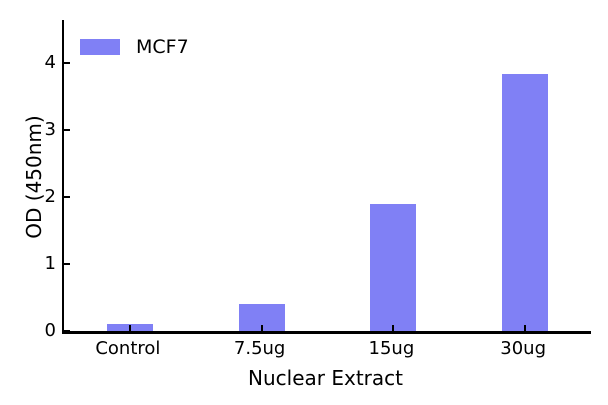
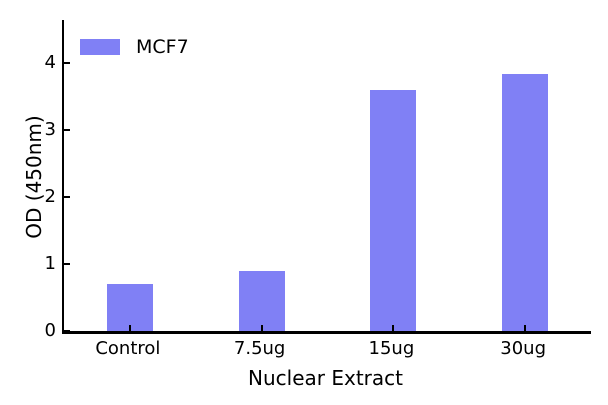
Control: 0.1 -> 0.7
7.5ug: 0.4 -> 0.9
15ug: 1.9 -> 3.6
